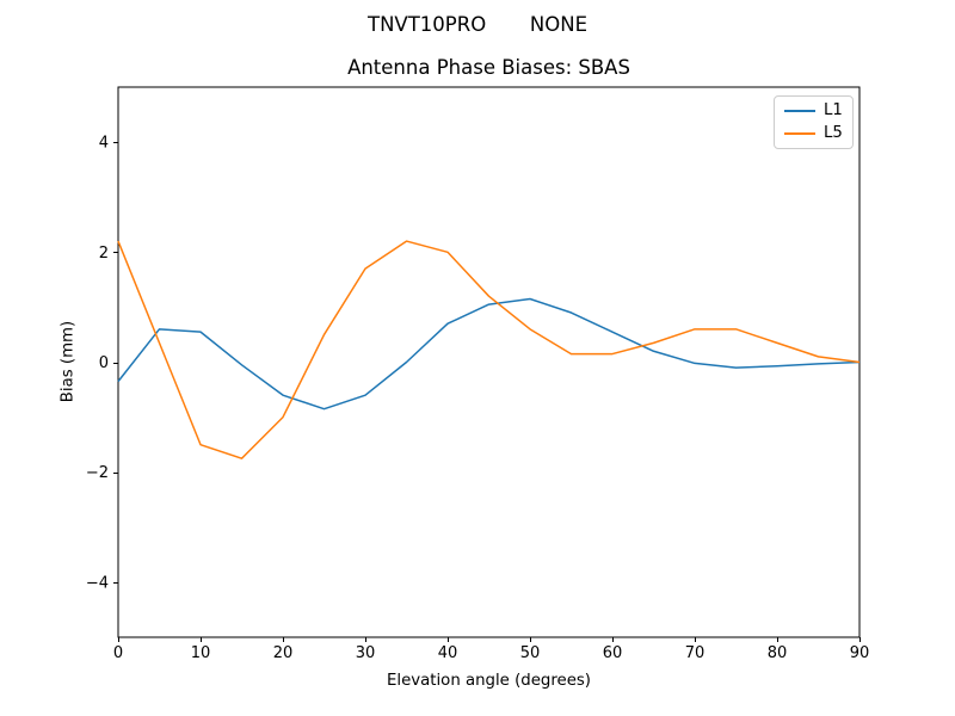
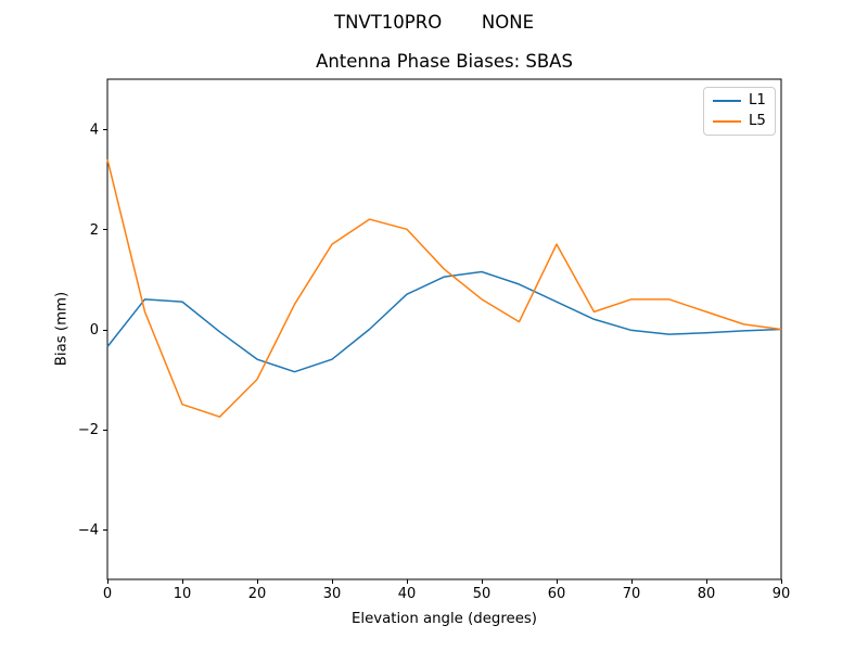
L5/0: 2.2 -> 3.4
L5/60: 0.1 -> 1.7
